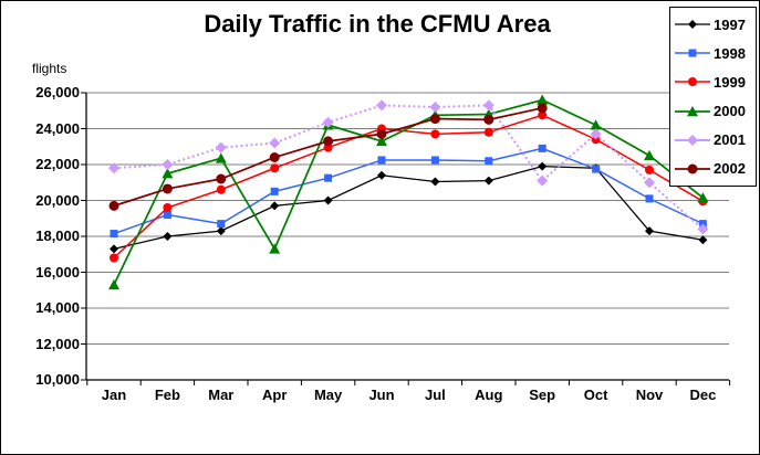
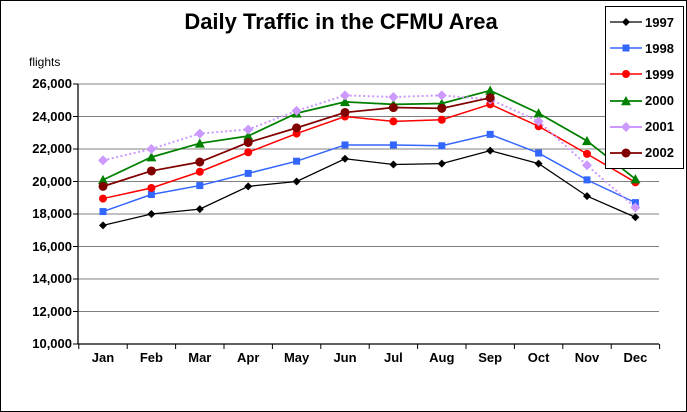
1999/Jan: 16800 -> 19000
2000/Jan: 15300 -> 20100
2001/Jan: 21800 -> 21300
1998/Mar: 18700 -> 19800
2000/Apr: 17300 -> 22800
2000/Jun: 23300 -> 24900
2002/Jun: 23700 -> 24200
2001/Sep: 21100 -> 25000
1997/Oct: 21800 -> 21100
1997/Nov: 18300 -> 19100
